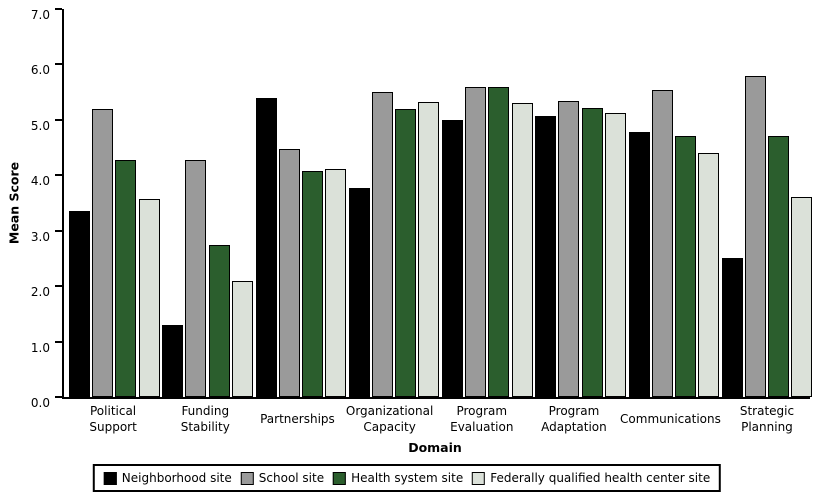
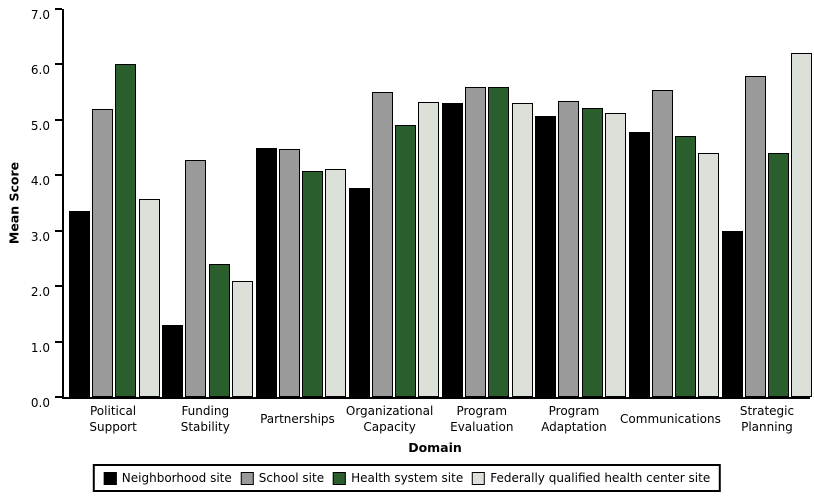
Health system site/Political Support: 4.3 -> 6.0
Health system site/Funding Stability: 2.8 -> 2.4
Neighborhood site/Partnerships: 5.4 -> 4.5
Health system site/Organizational Capacity: 5.2 -> 4.9
Neighborhood site/Program Evaluation: 5.0 -> 5.3
Neighborhood site/Strategic Planning: 2.5 -> 3.0
Health system site/Strategic Planning: 4.7 -> 4.4
Federally qualified health center site/Strategic Planning: 3.6 -> 6.2
